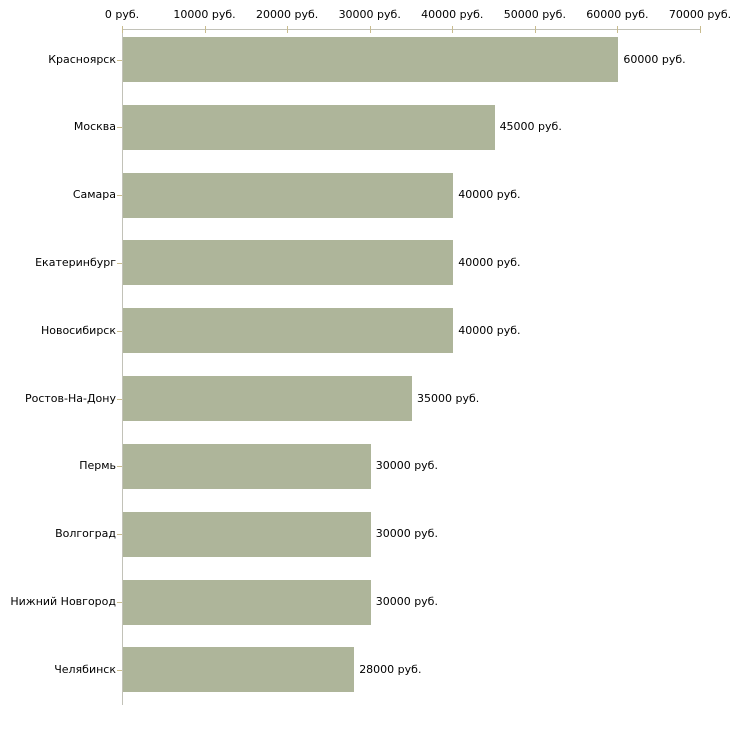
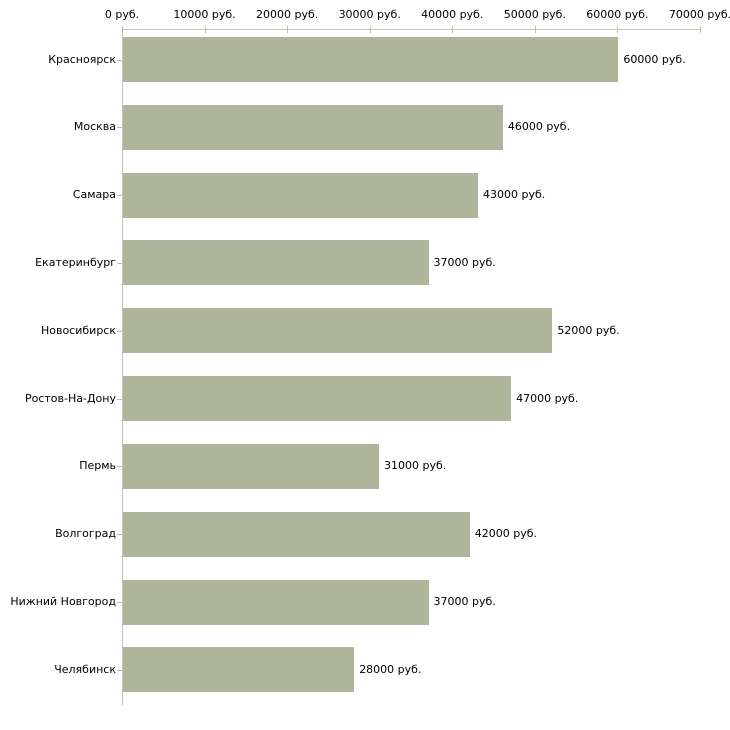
Москва: 45000 -> 46000
Самара: 40000 -> 43000
Екатеринбург: 40000 -> 37000
Новосибирск: 40000 -> 52000
Ростов-На-Дону: 35000 -> 47000
Пермь: 30000 -> 31000
Волгоград: 30000 -> 42000
Нижний Новгород: 30000 -> 37000
